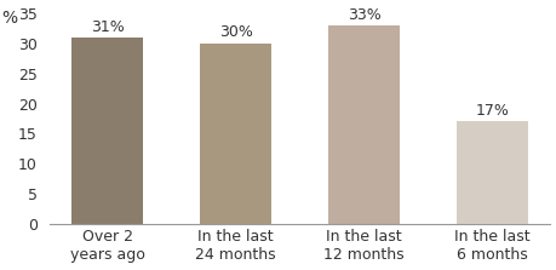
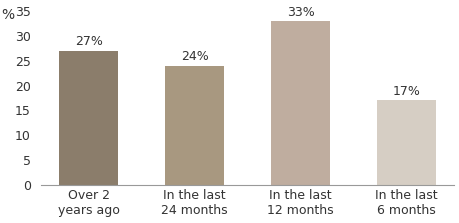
Over 2 years ago: 31% -> 27%
In the last 24 months: 30% -> 24%
